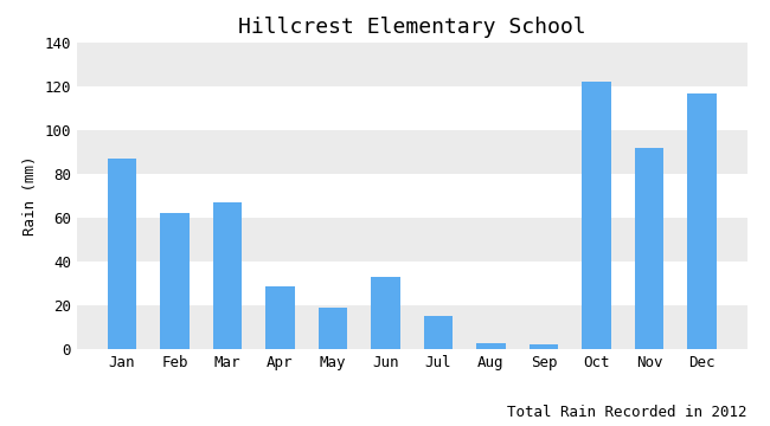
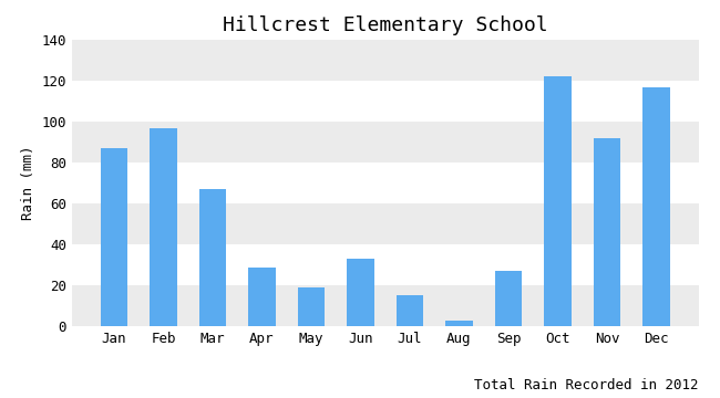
Feb: 62 -> 97
Sep: 2 -> 27
